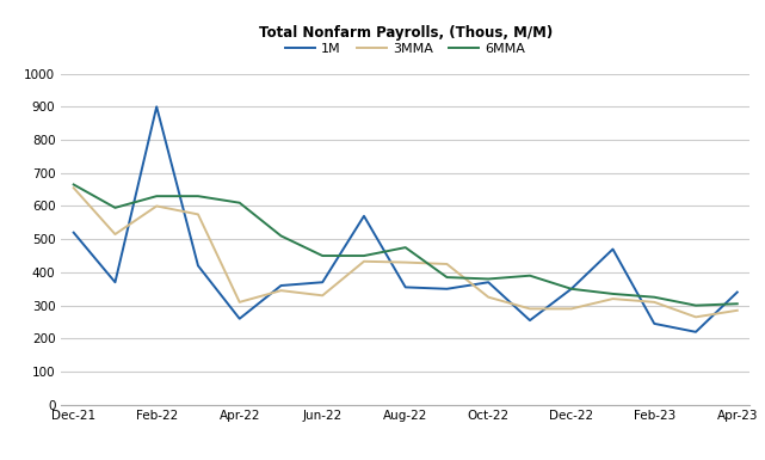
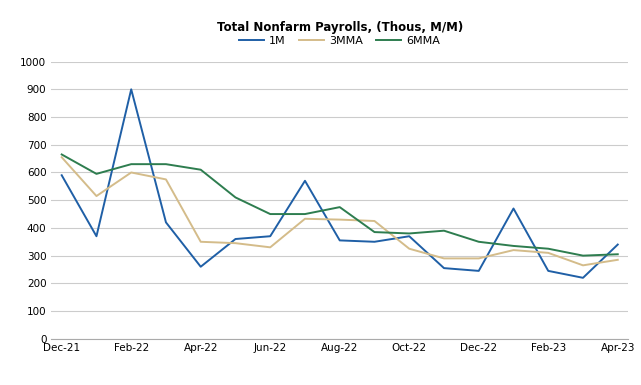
1M/Dec-21: 520 -> 590
3MMA/Apr-22: 310 -> 350
1M/Dec-22: 350 -> 245
